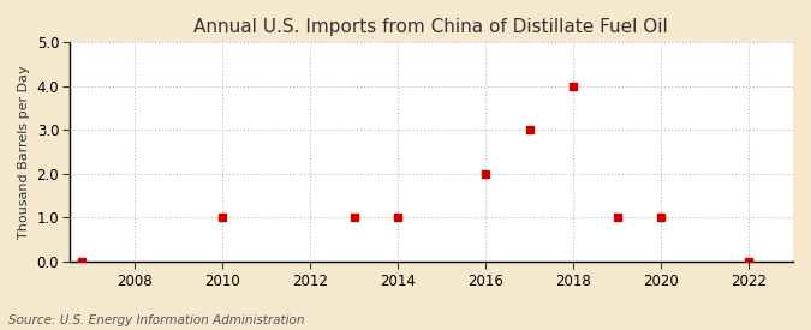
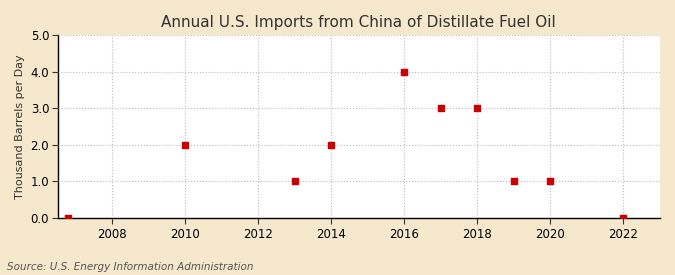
2010: 1 -> 2
2014: 1 -> 2
2016: 2 -> 4
2018: 4 -> 3
